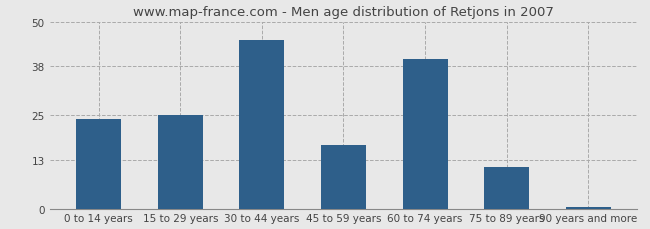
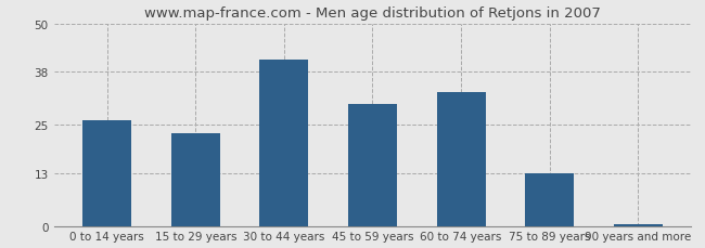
0 to 14 years: 24.0 -> 26.0
15 to 29 years: 25.0 -> 23.0
30 to 44 years: 45.0 -> 41.0
45 to 59 years: 17.0 -> 30.0
60 to 74 years: 40.0 -> 33.0
75 to 89 years: 11.0 -> 13.0
